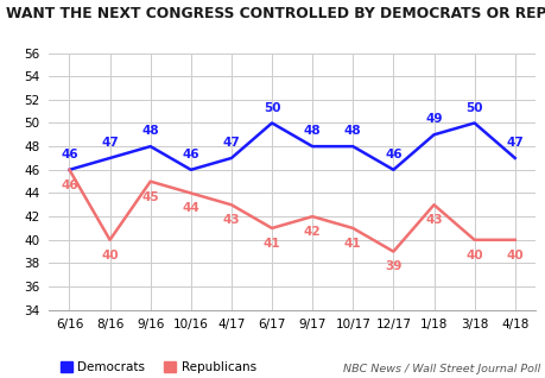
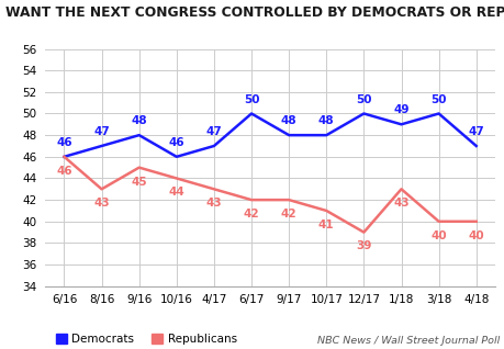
Republicans/8/16: 40 -> 43
Republicans/6/17: 41 -> 42
Democrats/12/17: 46 -> 50
